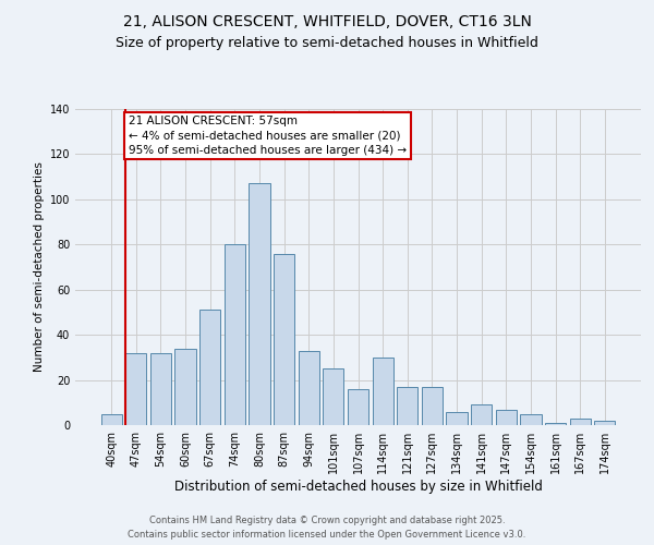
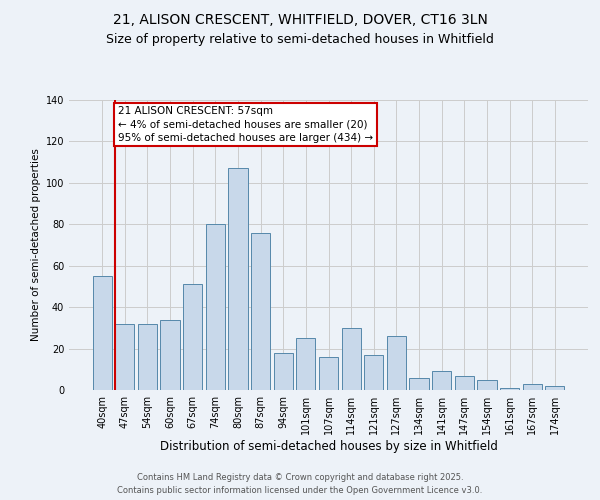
40sqm: 5 -> 55
94sqm: 33 -> 18
127sqm: 17 -> 26
